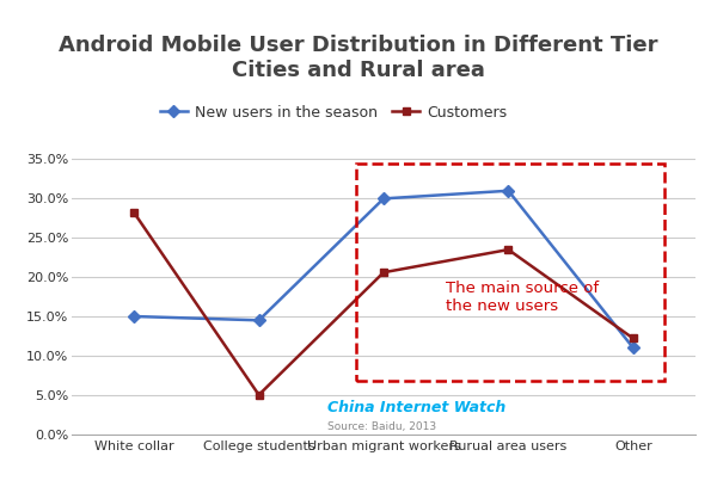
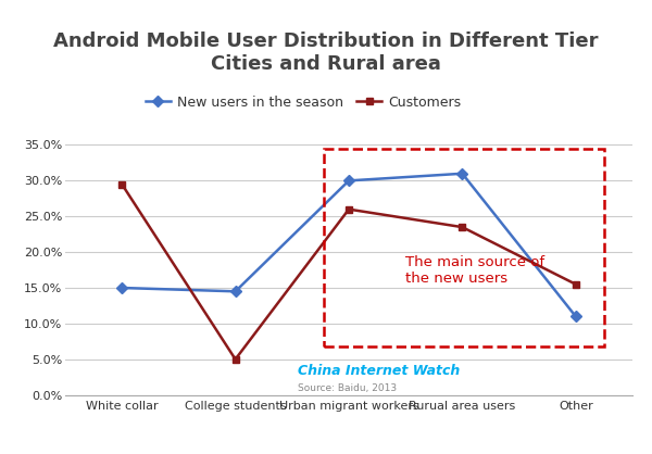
Customers/White collar: 28.2% -> 29.5%
Customers/Urban migrant workers: 20.6% -> 26.0%
Customers/Other: 12.2% -> 15.5%
